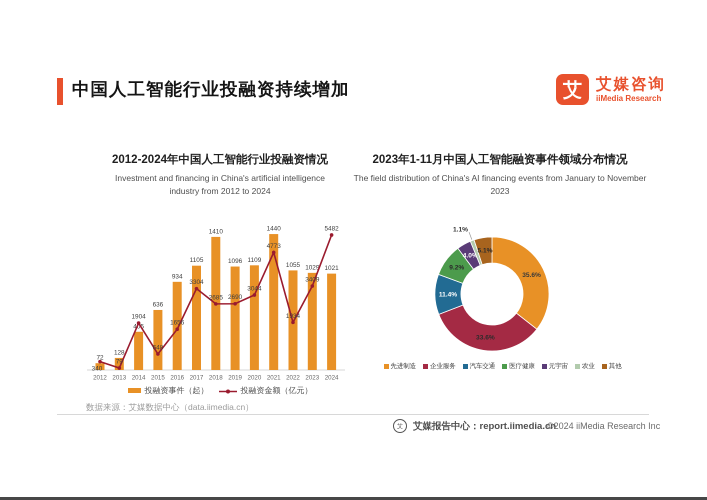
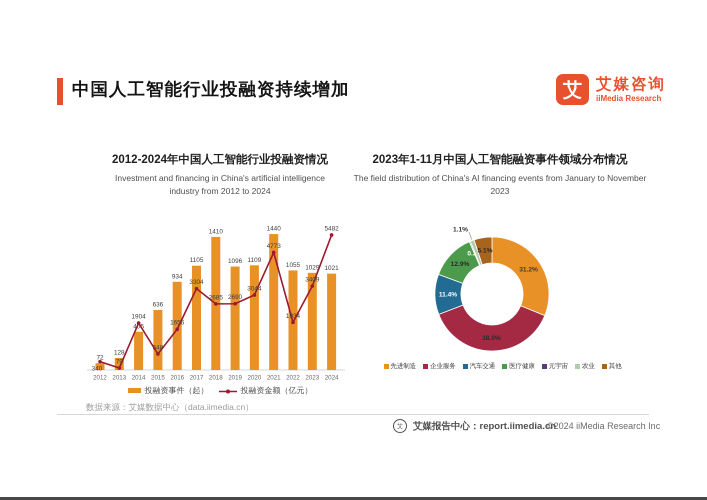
2023年1-11月中国人工智能融资事件领域分布情况/先进制造: 35.6% -> 31.2%
2023年1-11月中国人工智能融资事件领域分布情况/企业服务: 33.6% -> 38.0%
2023年1-11月中国人工智能融资事件领域分布情况/医疗健康: 9.2% -> 12.9%
2023年1-11月中国人工智能融资事件领域分布情况/元宇宙: 4.0% -> 0.3%
